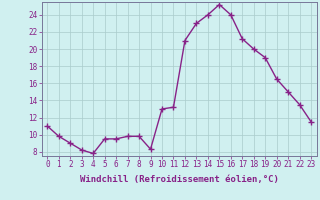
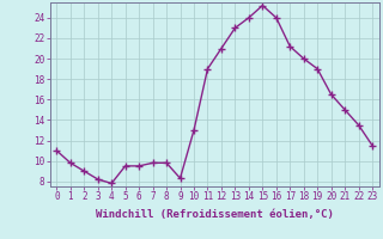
11: 13.2 -> 19.0
